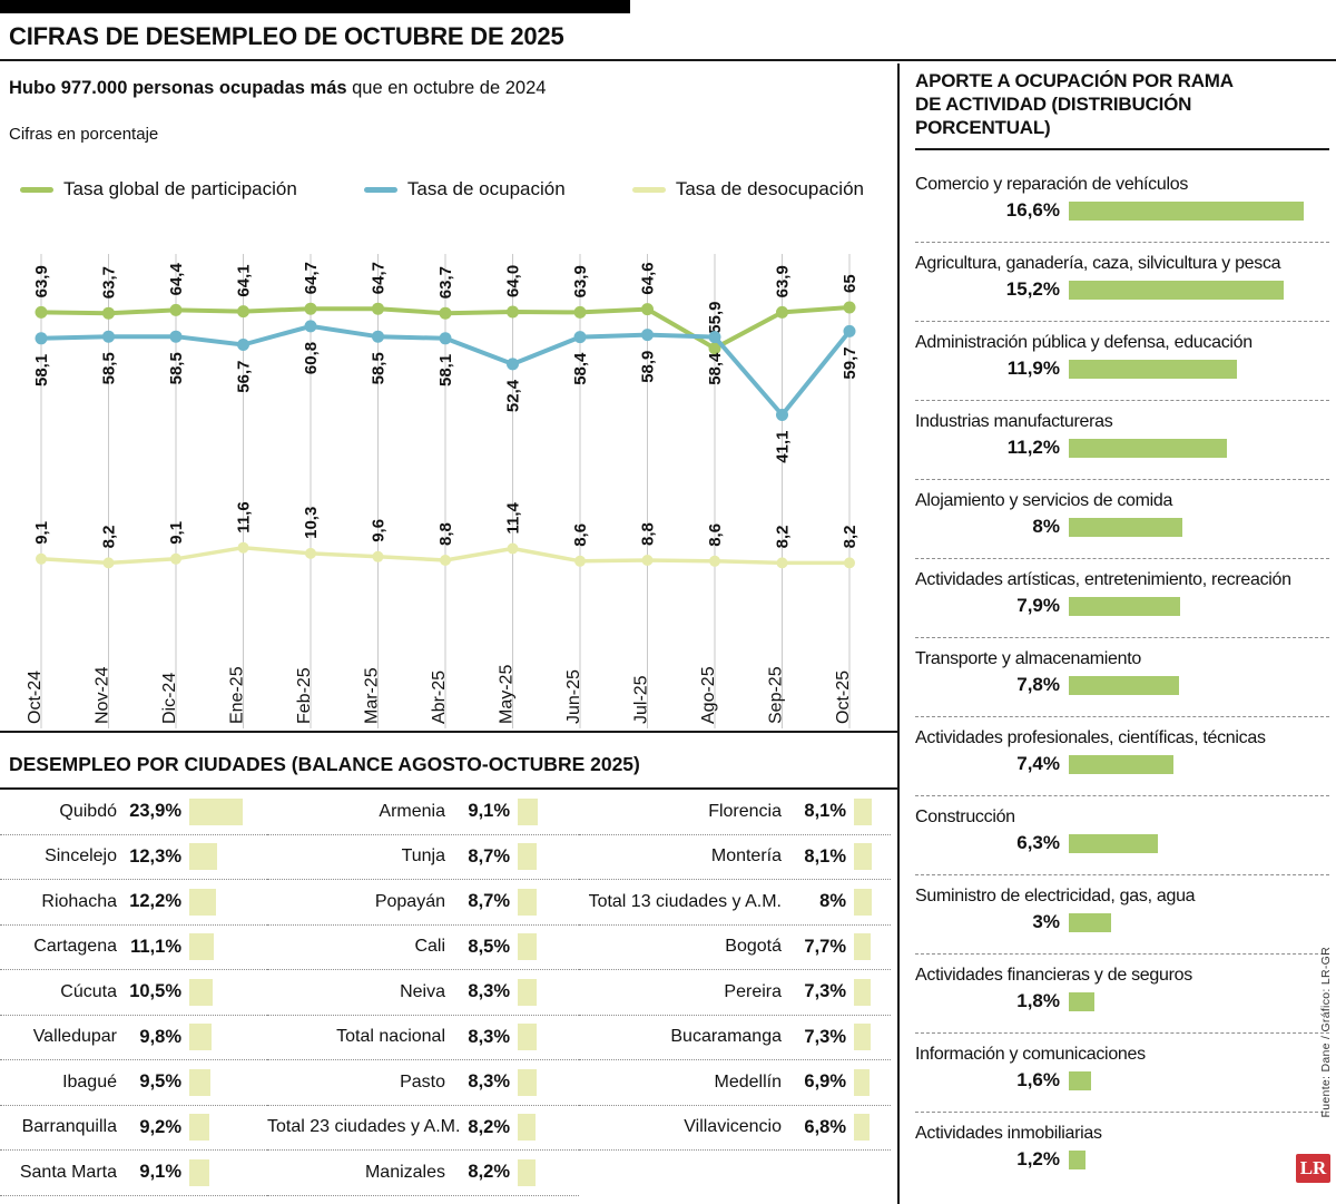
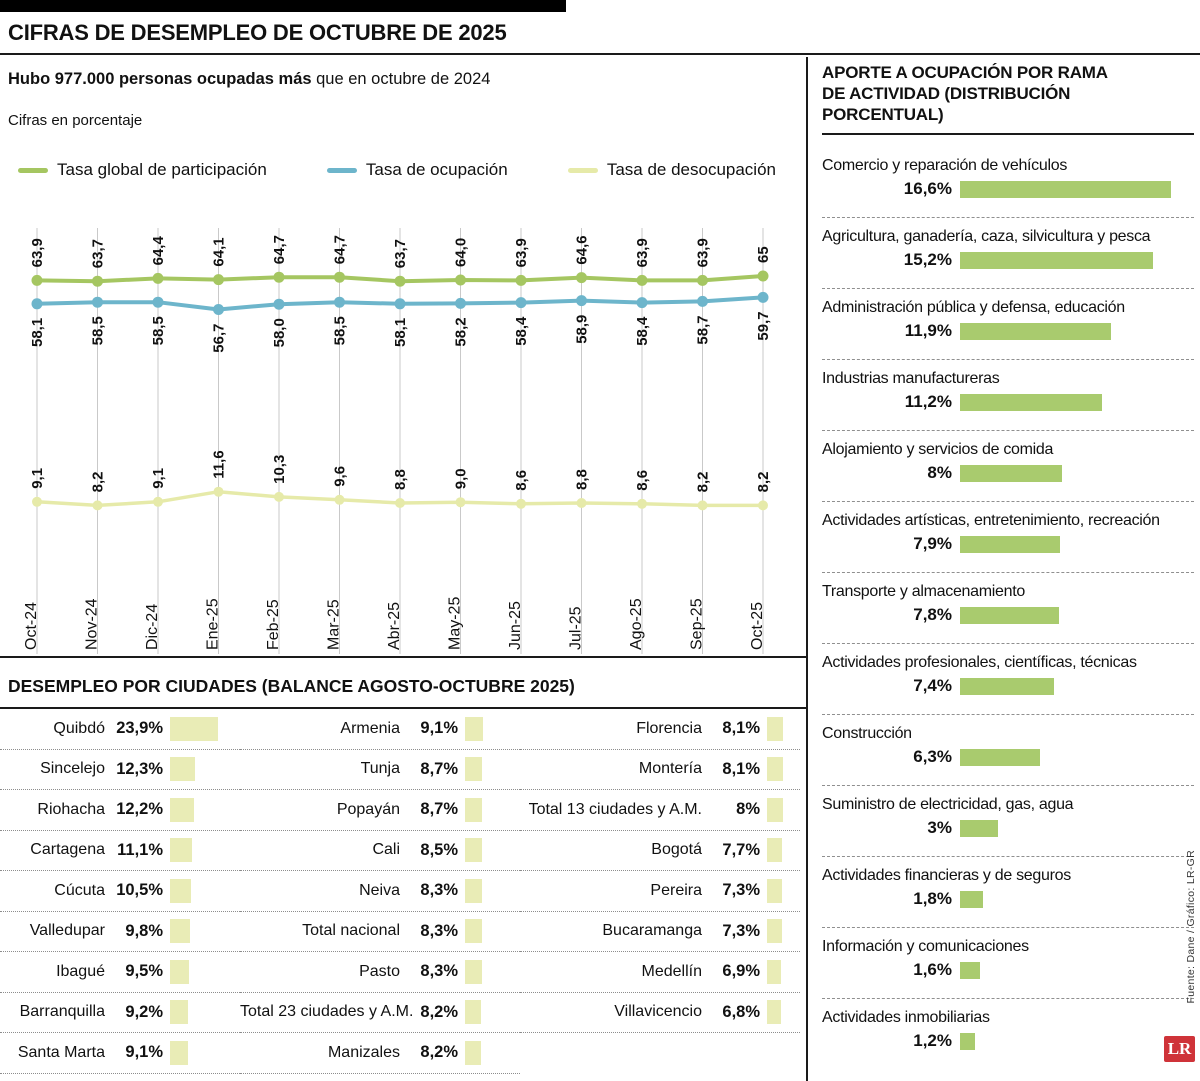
Tasa de ocupación/Feb-25: 60,8 -> 58,0
Tasa de ocupación/May-25: 52,4 -> 58,2
Tasa de desocupación/May-25: 11,4 -> 9,0
Tasa global de participación/Ago-25: 55,9 -> 63,9
Tasa de ocupación/Sep-25: 41,1 -> 58,7
